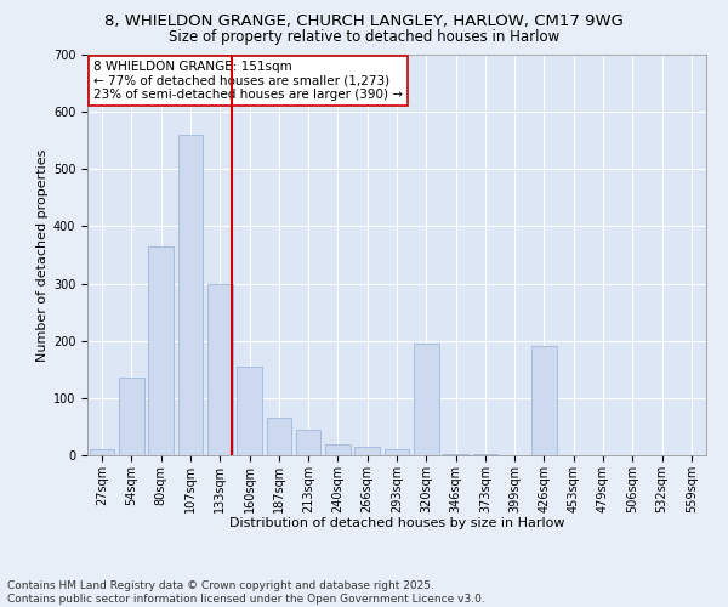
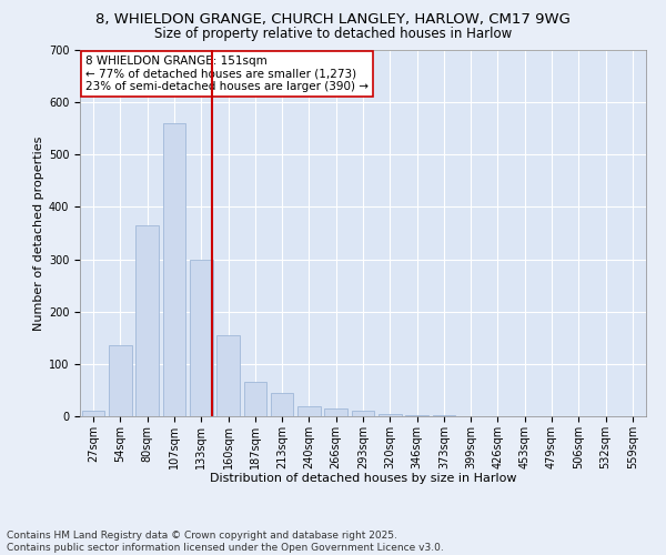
320sqm: 195 -> 5
426sqm: 190 -> 1
